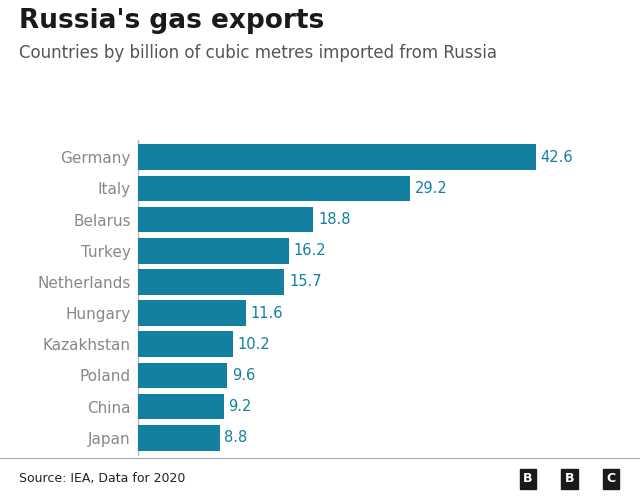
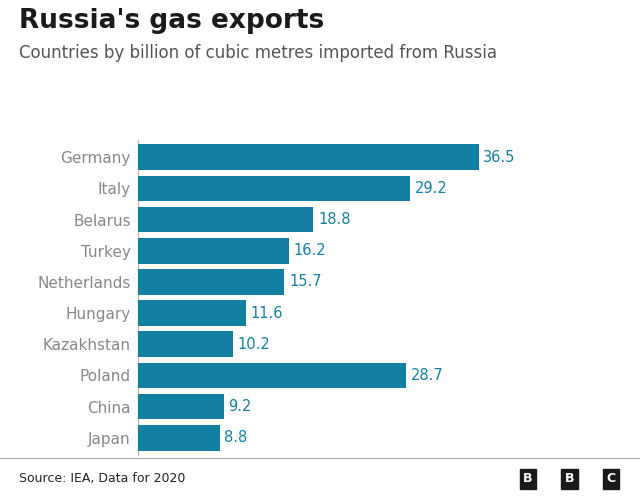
Germany: 42.6 -> 36.5
Poland: 9.6 -> 28.7
